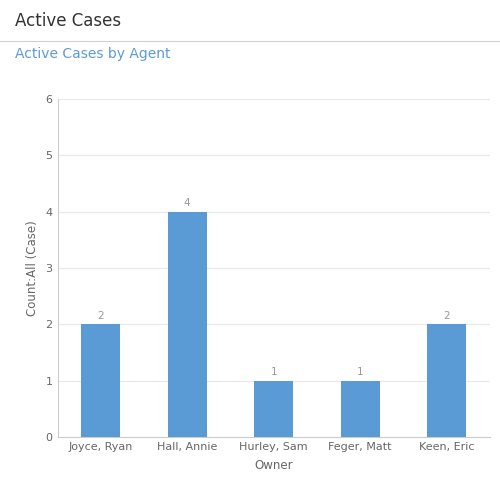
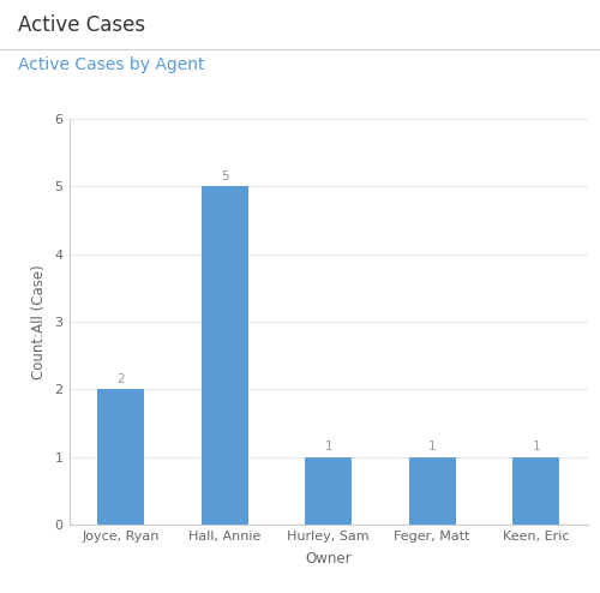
Hall, Annie: 4 -> 5
Keen, Eric: 2 -> 1
